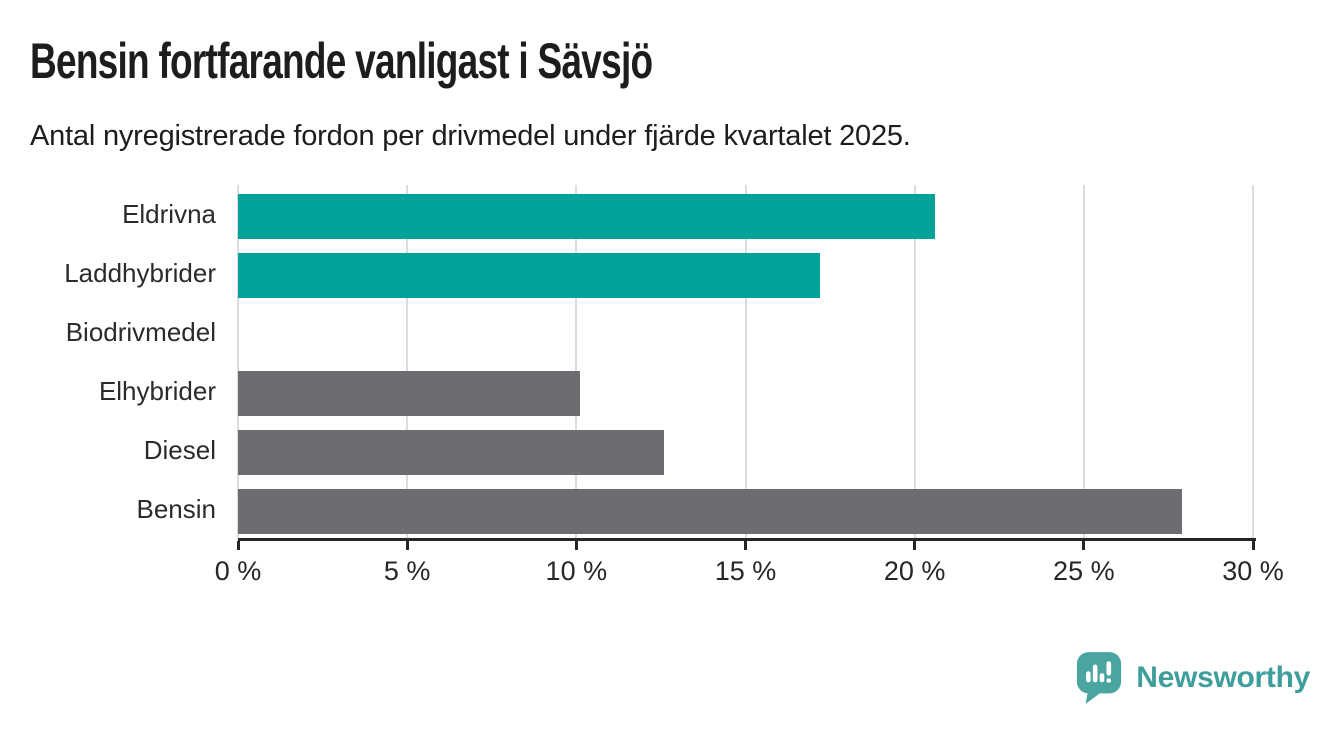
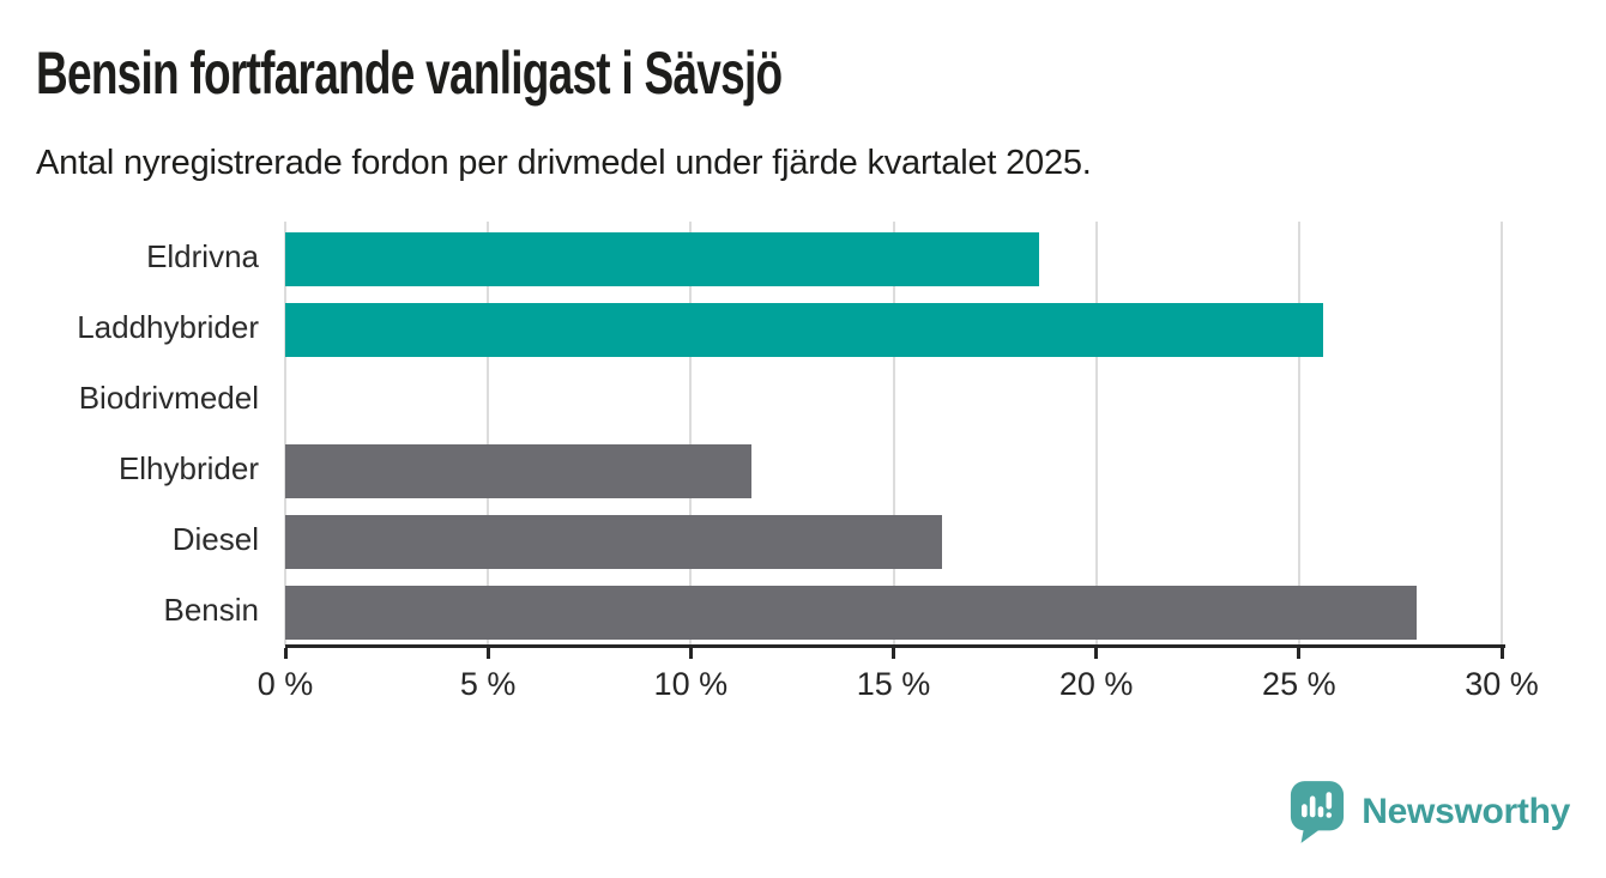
Eldrivna: 20.6% -> 18.6%
Laddhybrider: 17.2% -> 25.6%
Elhybrider: 10.1% -> 11.5%
Diesel: 12.6% -> 16.2%
